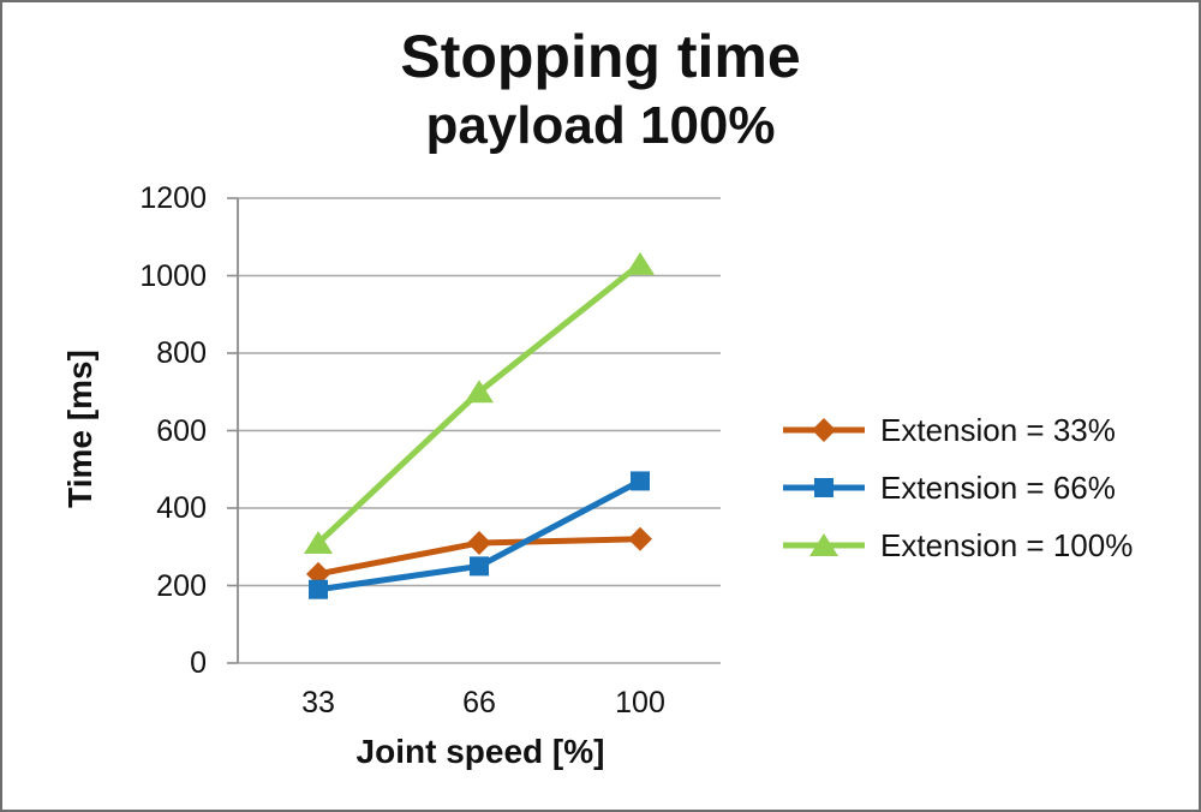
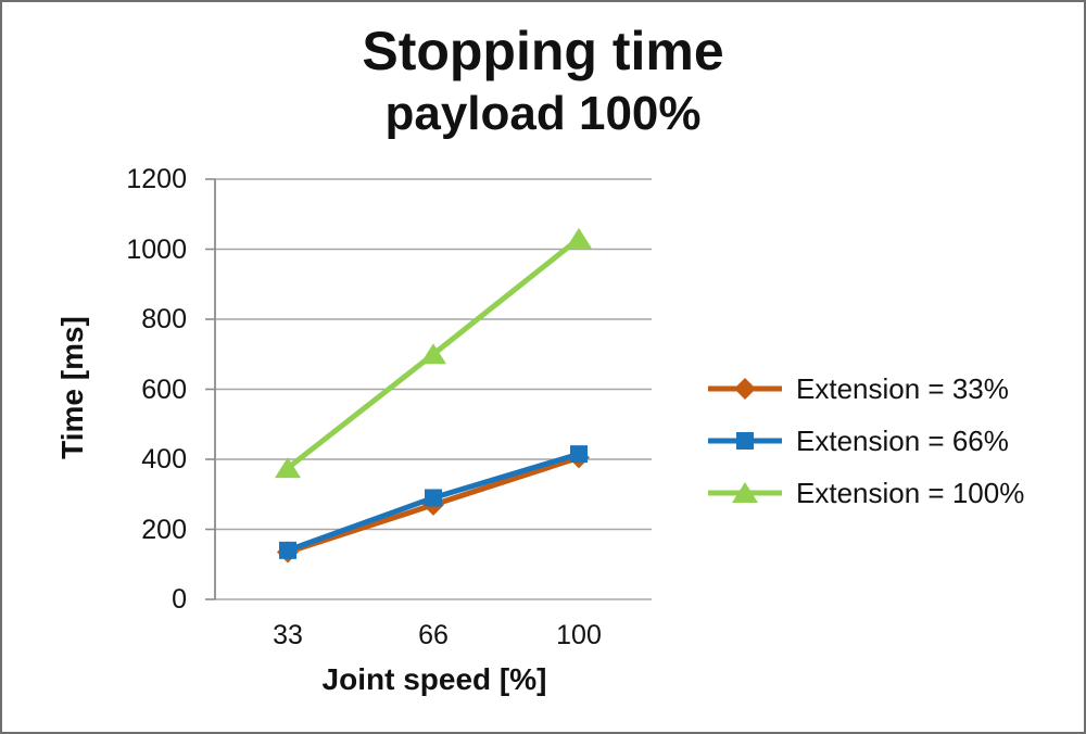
Extension = 33%/33: 230 -> 140
Extension = 66%/33: 190 -> 140
Extension = 100%/33: 310 -> 380
Extension = 33%/66: 310 -> 270
Extension = 66%/66: 250 -> 290
Extension = 33%/100: 320 -> 400
Extension = 66%/100: 470 -> 420
